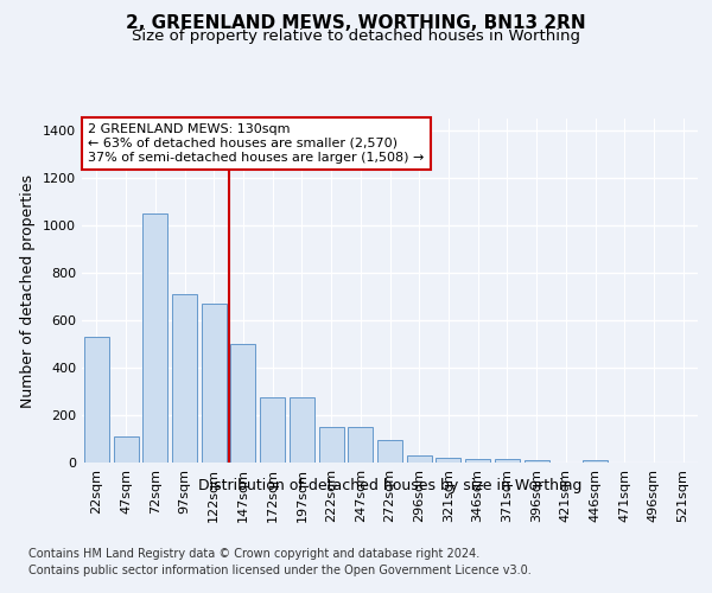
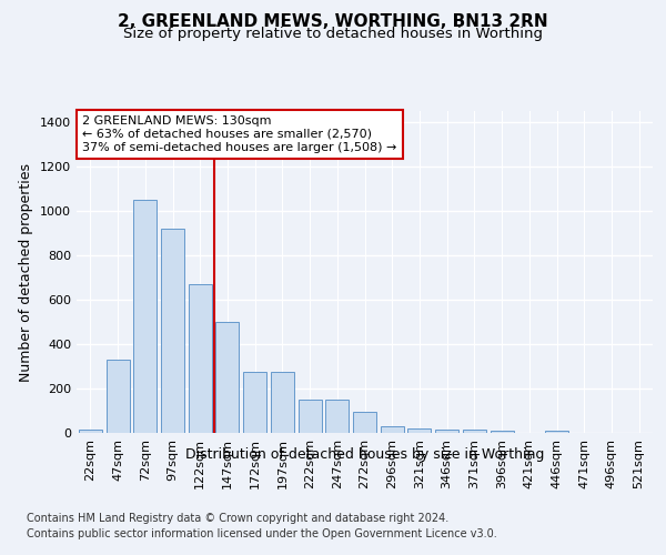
22sqm: 530 -> 20
47sqm: 110 -> 330
97sqm: 710 -> 920
